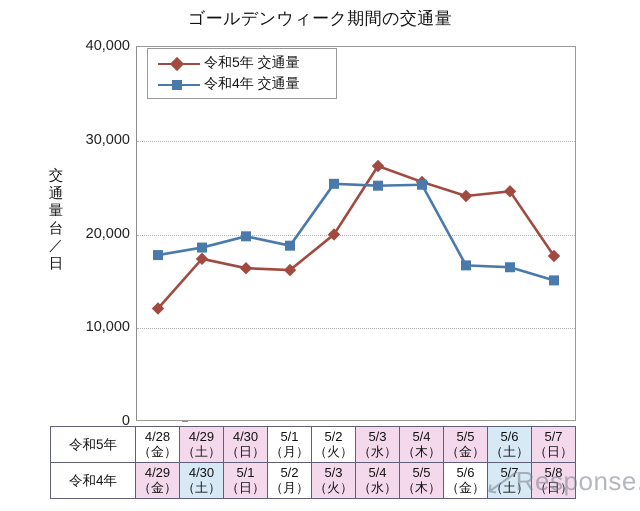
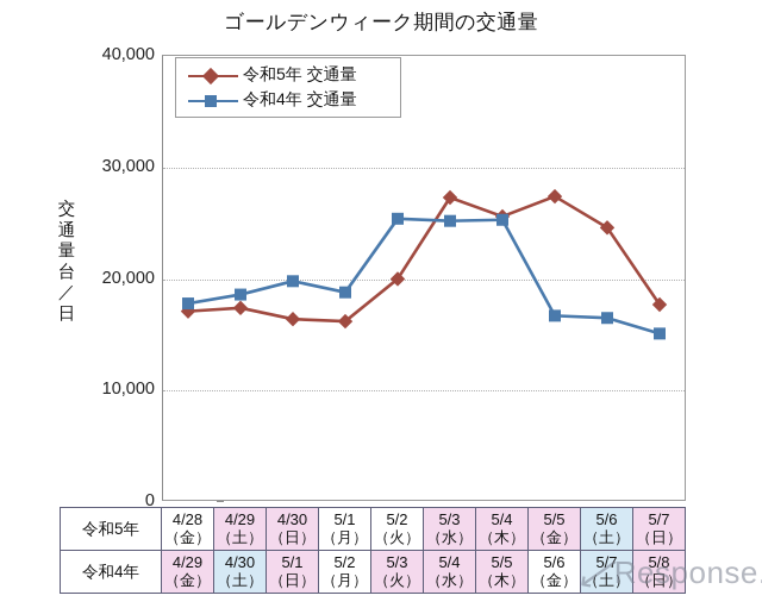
令和5年 交通量/4/28: 12000 -> 17000
令和5年 交通量/5/5: 24000 -> 27000
